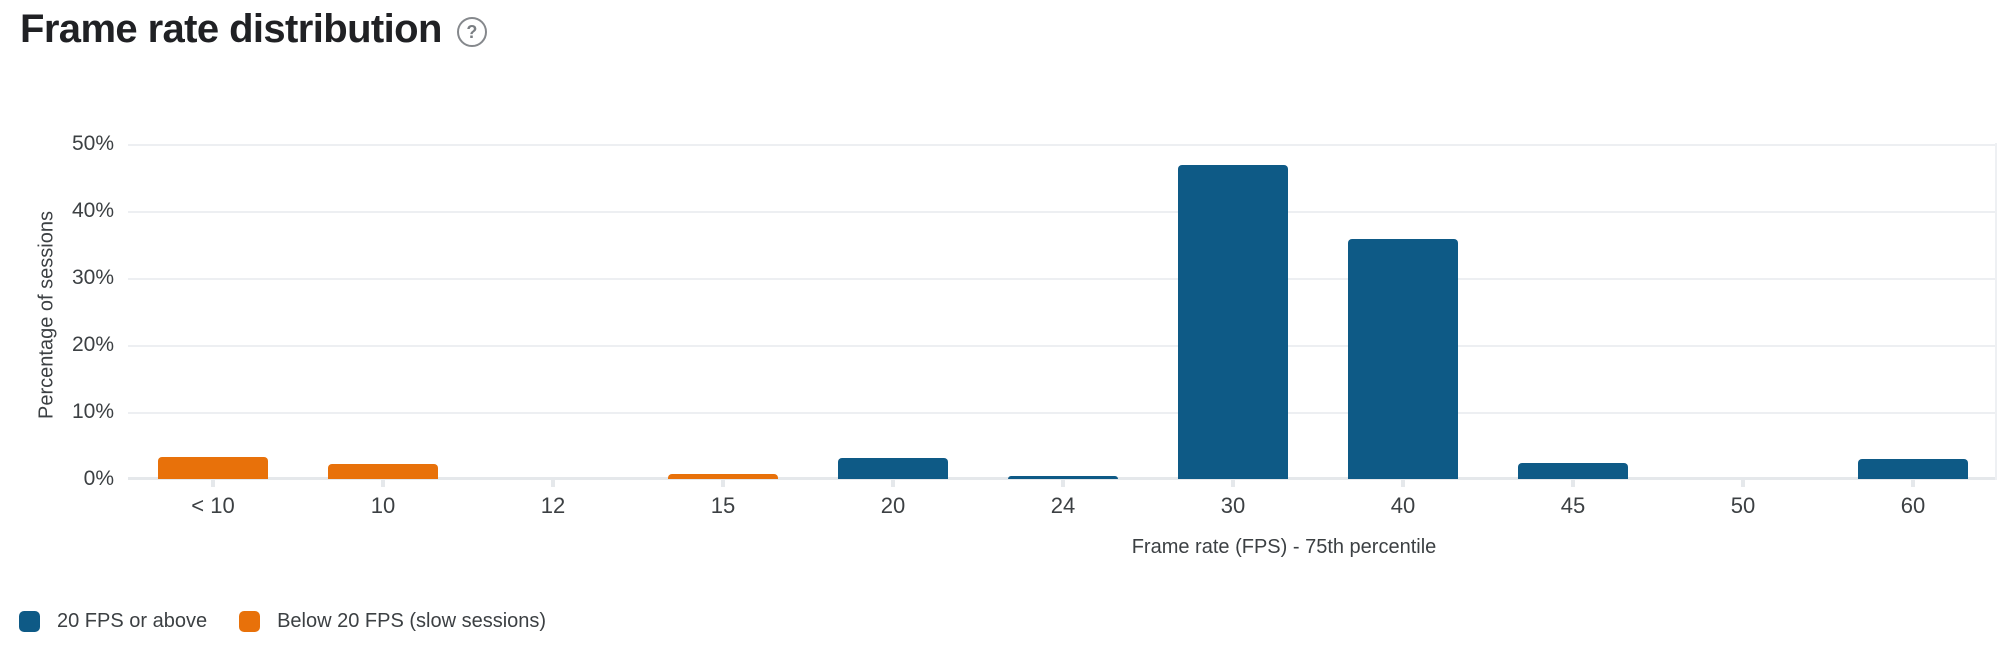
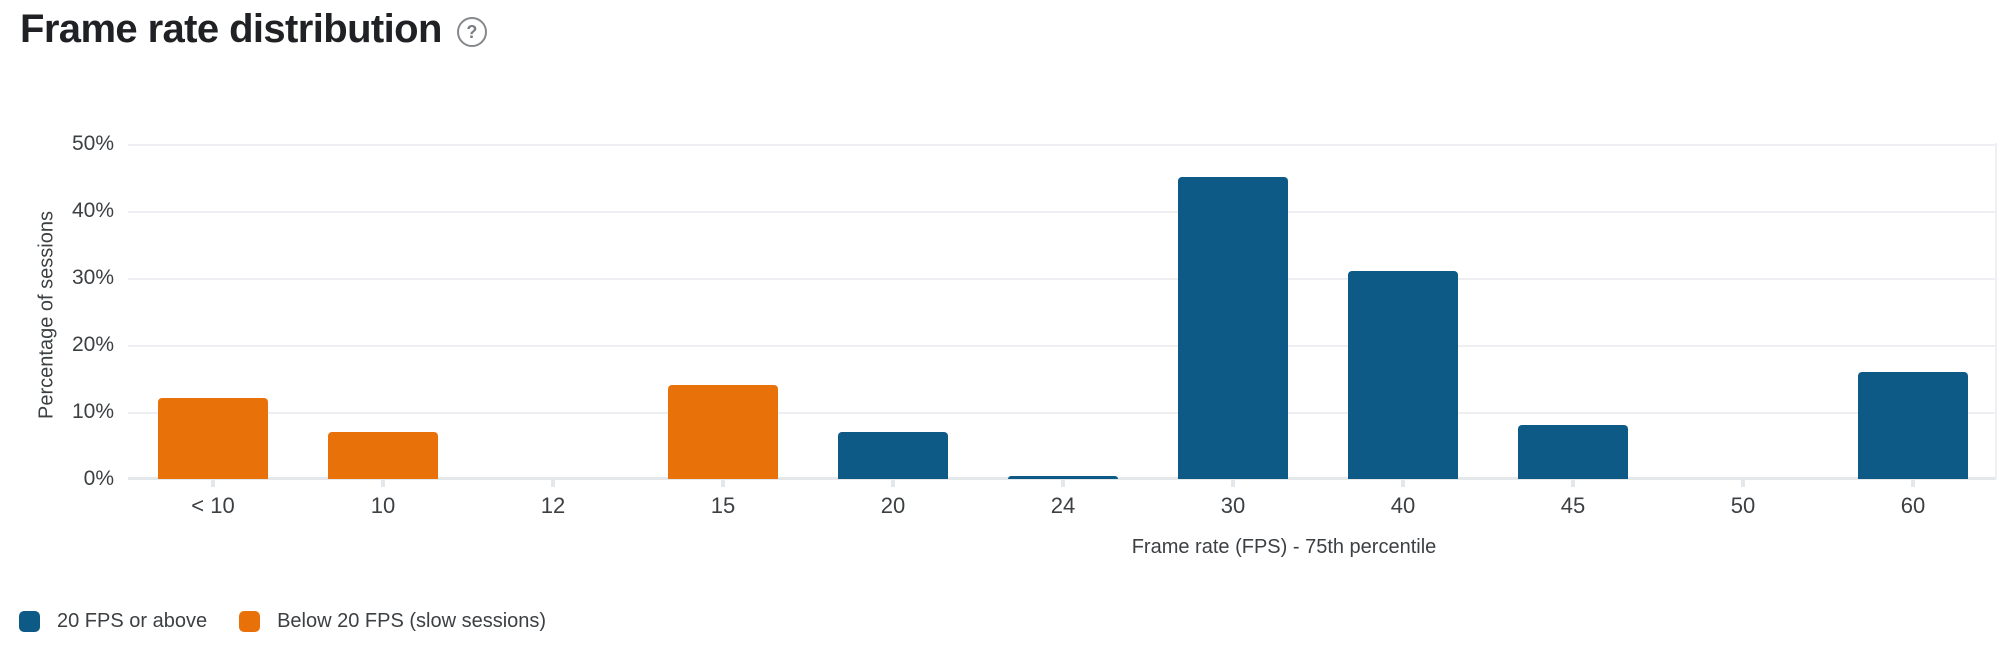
Below 20 FPS (slow sessions)/< 10: 3% -> 12%
Below 20 FPS (slow sessions)/10: 2% -> 7%
Below 20 FPS (slow sessions)/15: 1% -> 14%
20 FPS or above/20: 3% -> 7%
20 FPS or above/30: 47% -> 45%
20 FPS or above/40: 36% -> 31%
20 FPS or above/45: 2% -> 8%
20 FPS or above/60: 3% -> 16%
